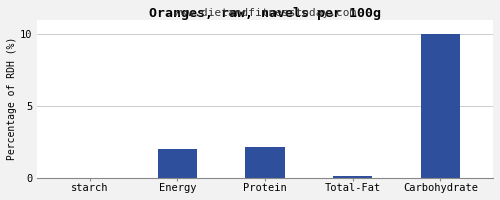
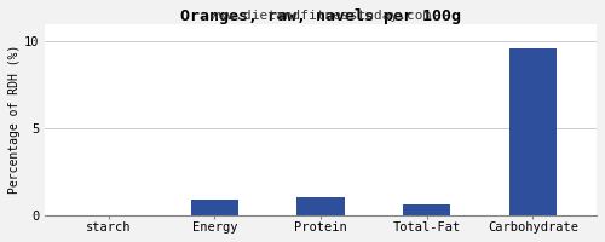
Energy: 2.0 -> 0.9
Protein: 2.1 -> 1.0
Total-Fat: 0.1 -> 0.6
Carbohydrate: 10.0 -> 9.6
